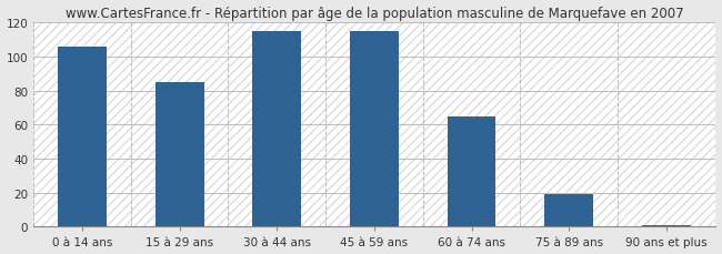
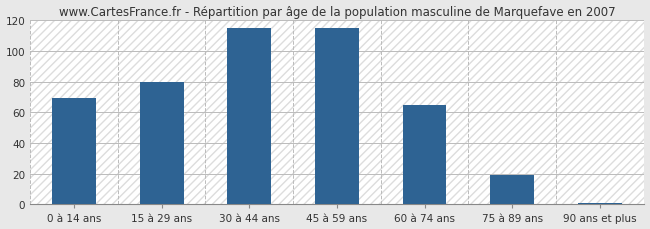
0 à 14 ans: 106 -> 69
15 à 29 ans: 85 -> 80
